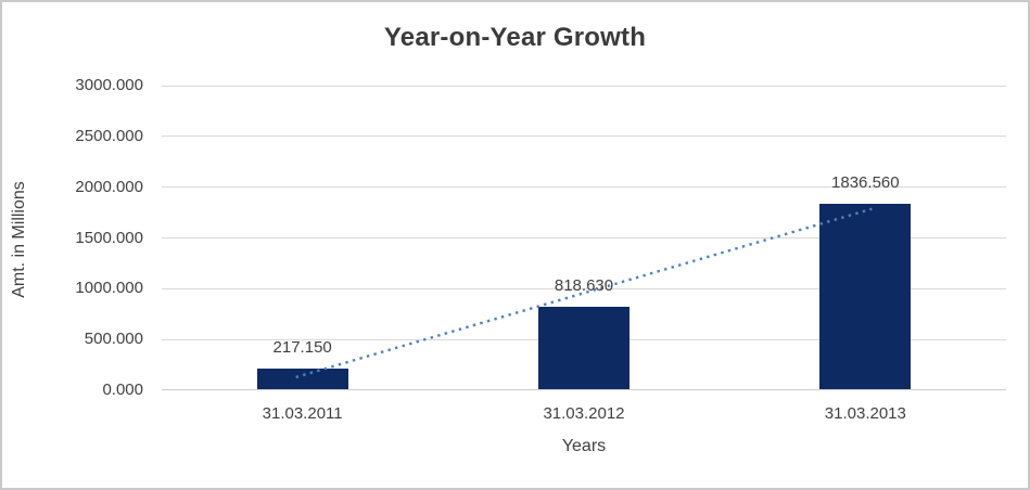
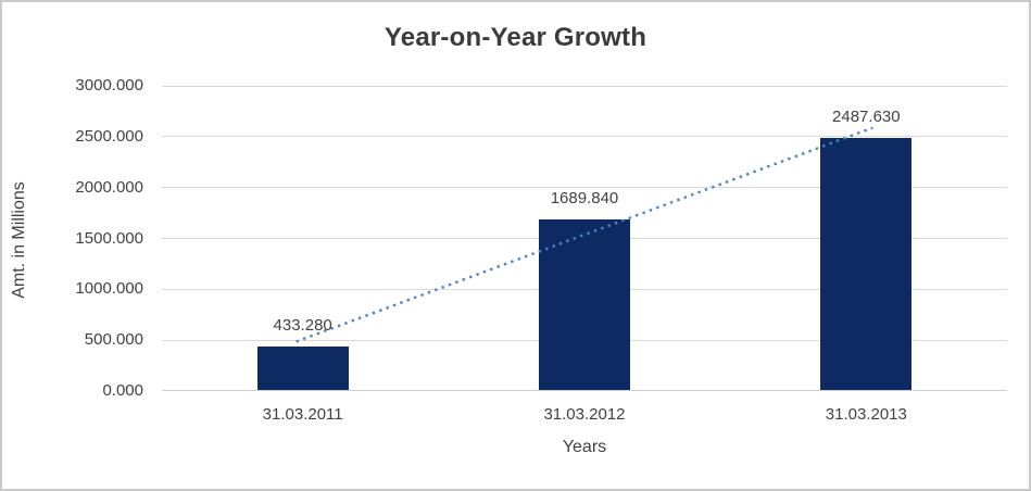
31.03.2011: 217.150 -> 433.280
31.03.2012: 818.630 -> 1689.840
31.03.2013: 1836.560 -> 2487.630
